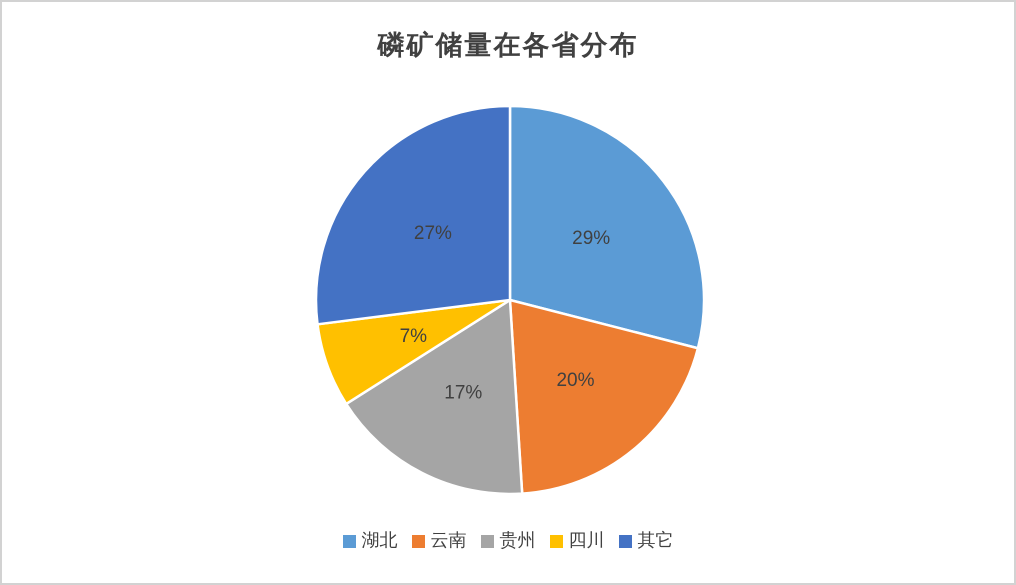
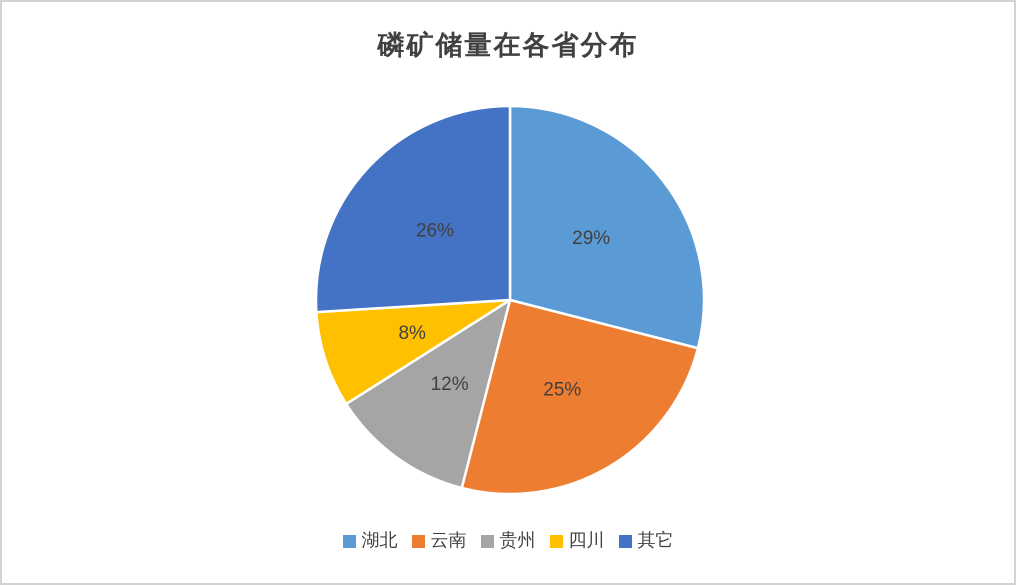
云南: 20% -> 25%
贵州: 17% -> 12%
四川: 7% -> 8%
其它: 27% -> 26%
